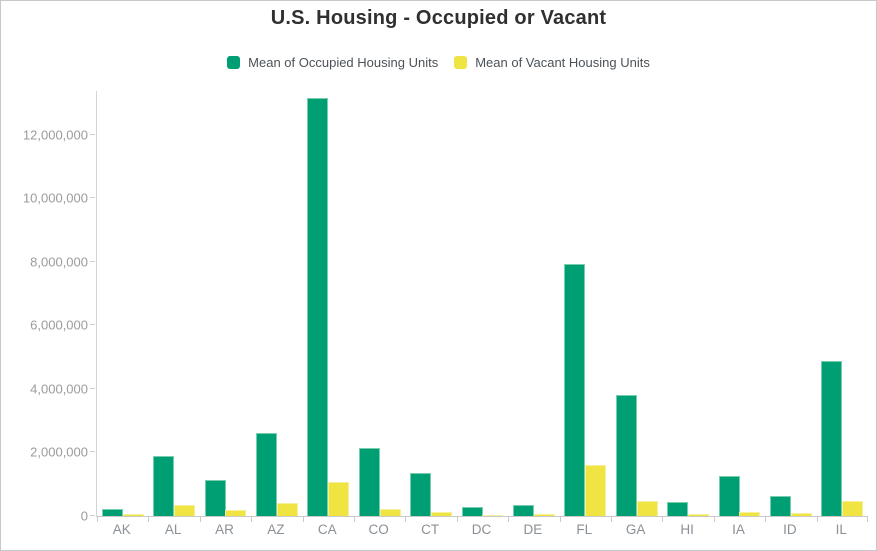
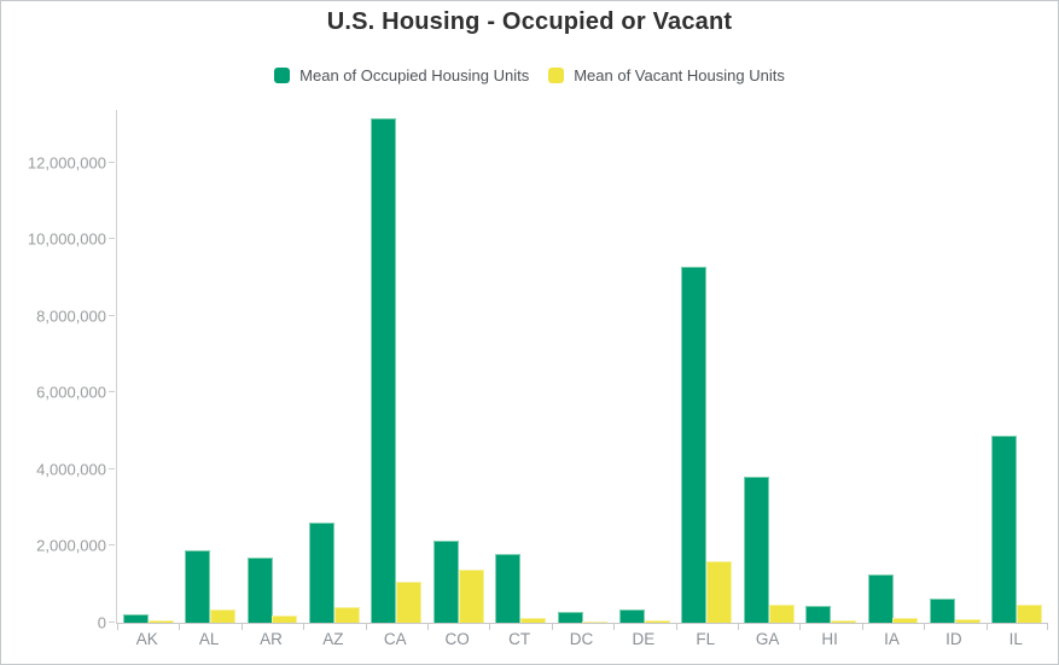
Mean of Occupied Housing Units/AR: 1100000 -> 1700000
Mean of Vacant Housing Units/CO: 200000 -> 1400000
Mean of Occupied Housing Units/CT: 1400000 -> 1800000
Mean of Occupied Housing Units/FL: 7900000 -> 9300000
